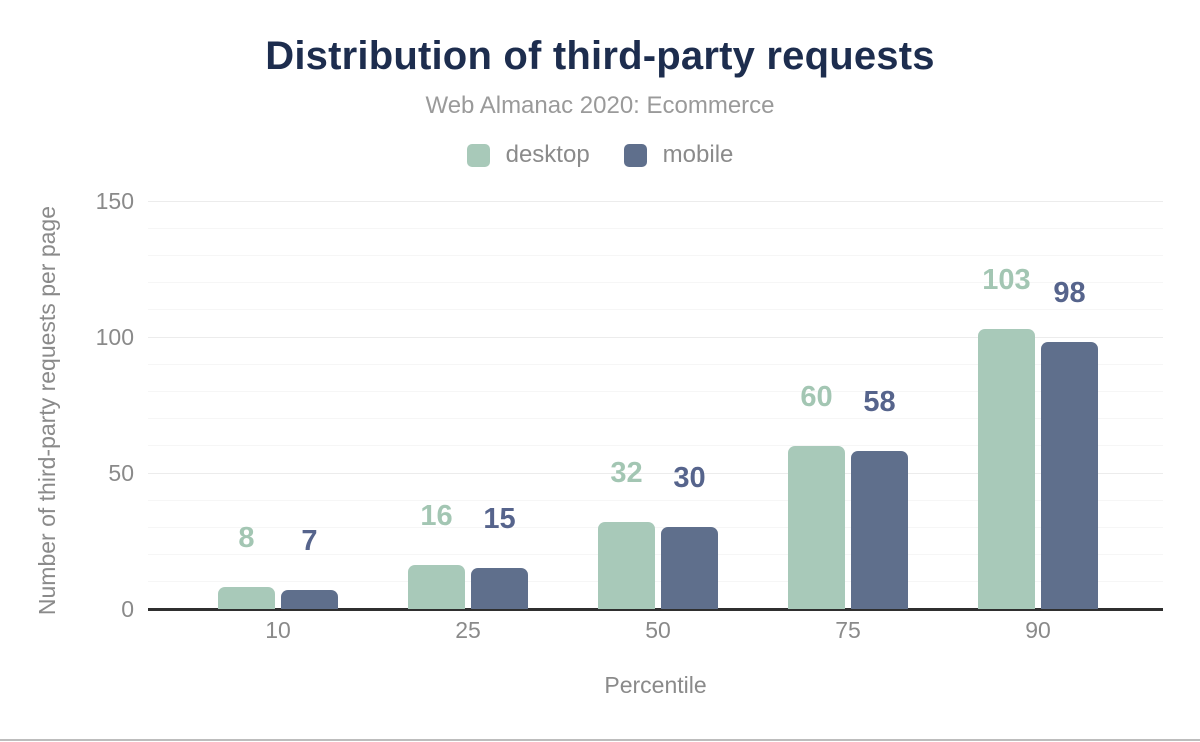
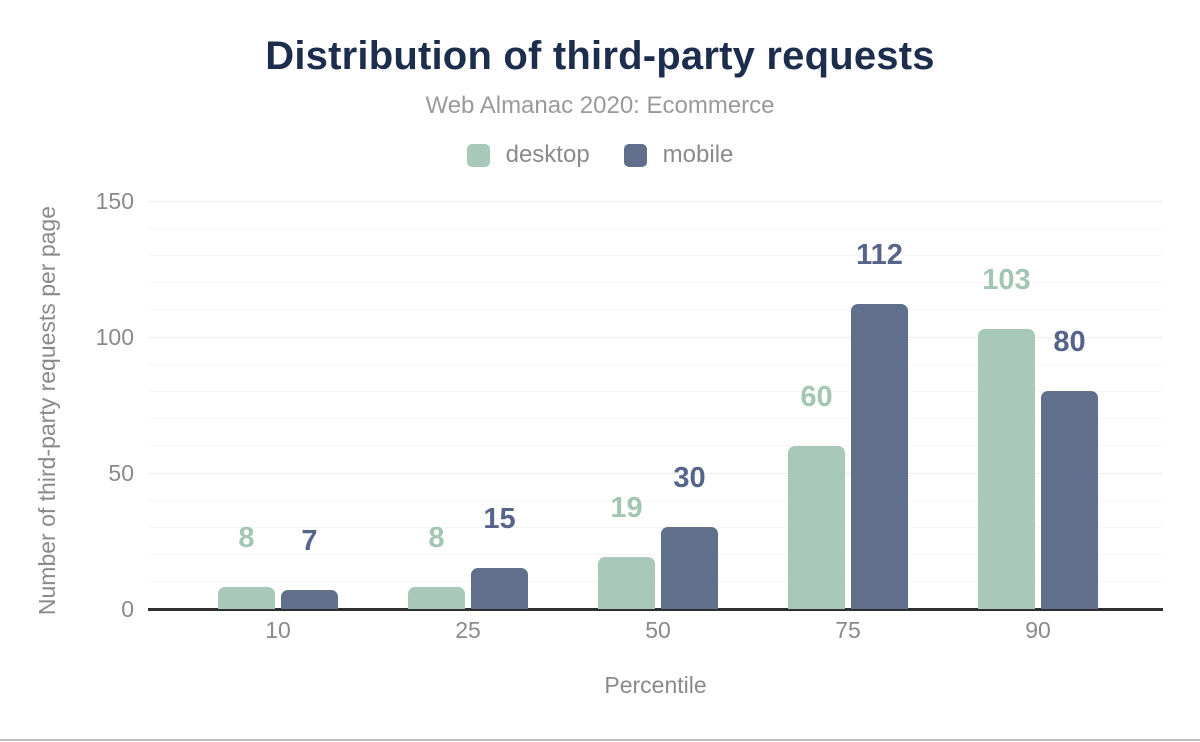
desktop/25: 16 -> 8
desktop/50: 32 -> 19
mobile/75: 58 -> 112
mobile/90: 98 -> 80
